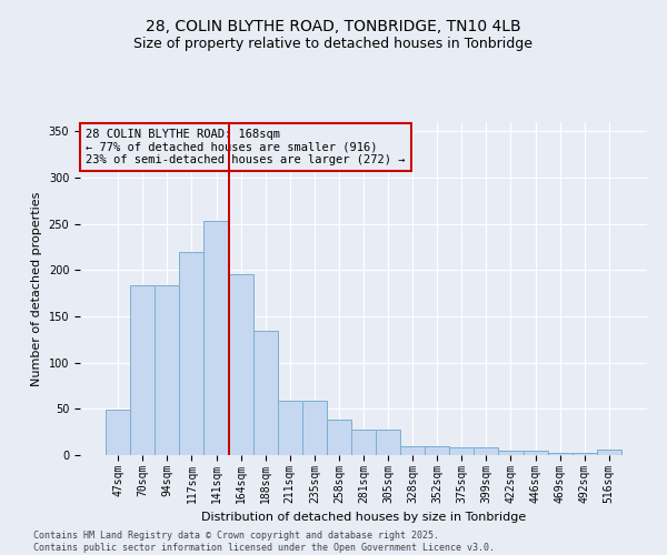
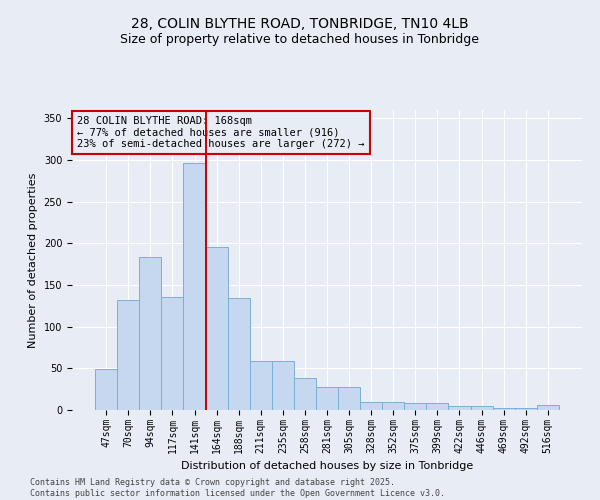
70sqm: 184 -> 132
117sqm: 220 -> 136
141sqm: 253 -> 296
